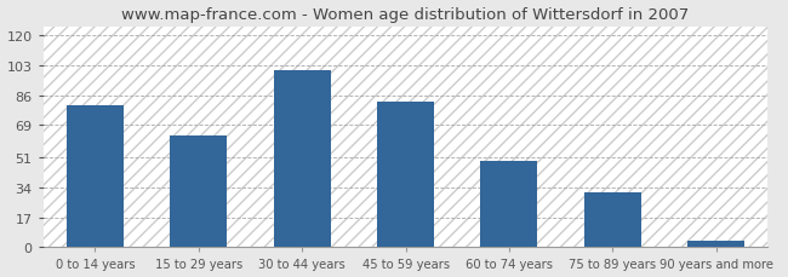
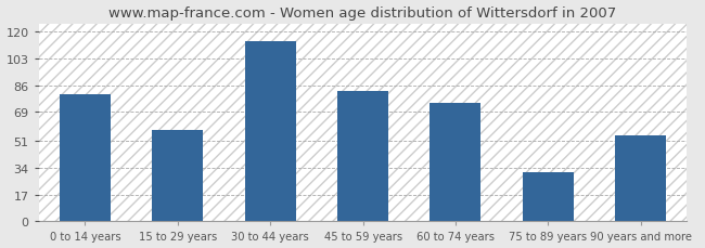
15 to 29 years: 63 -> 58
30 to 44 years: 100 -> 114
60 to 74 years: 49 -> 75
90 years and more: 4 -> 54
